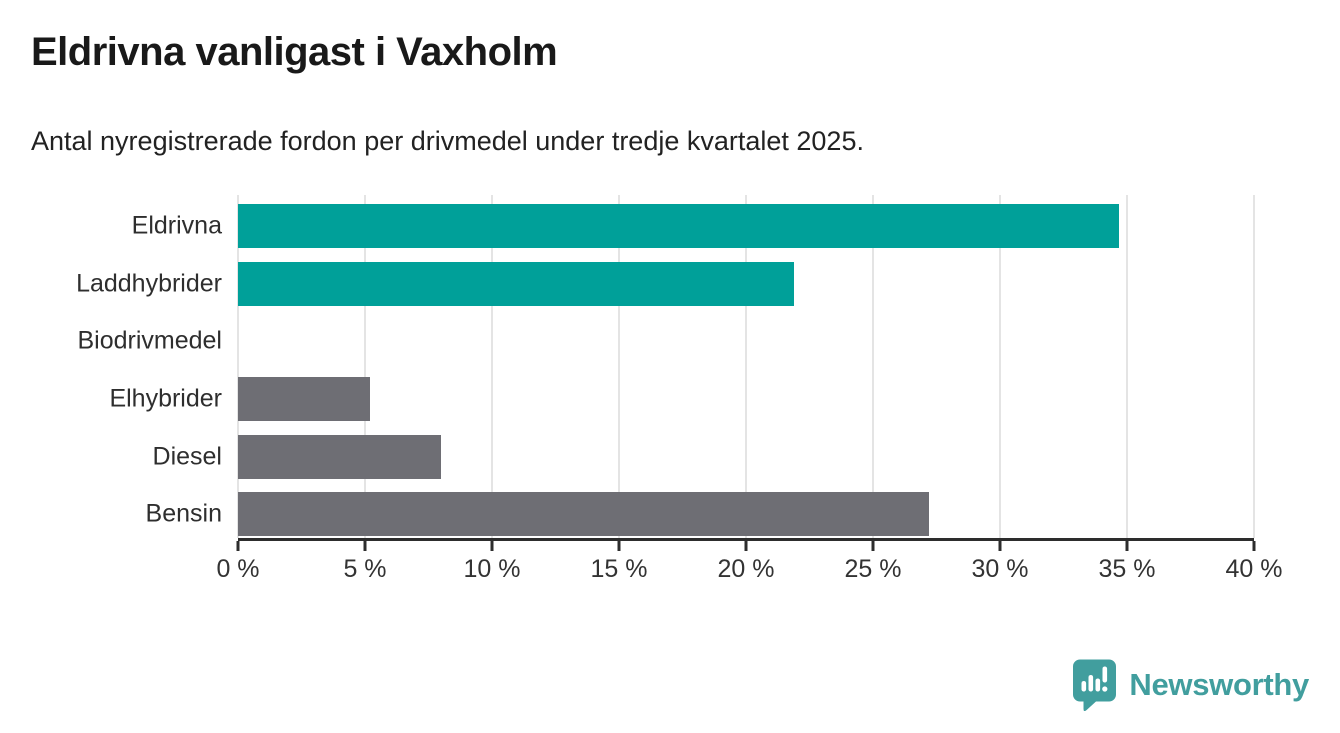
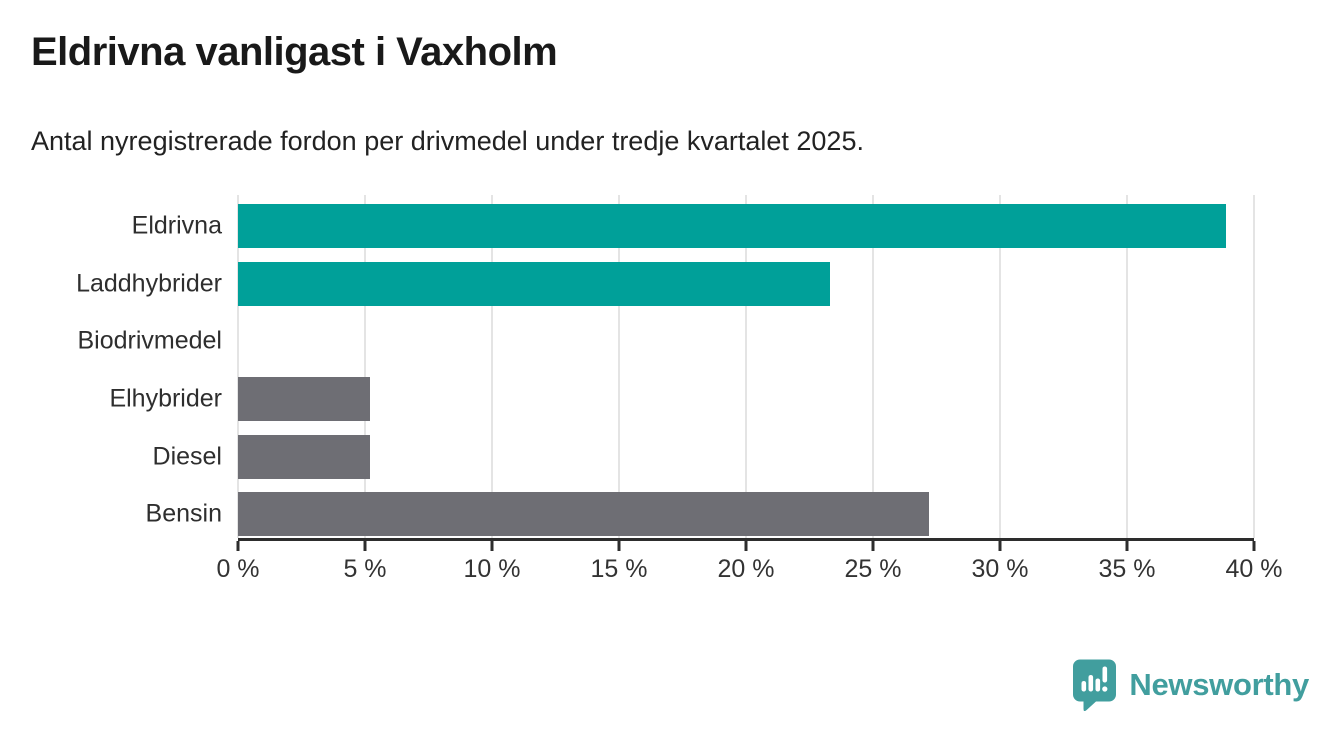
Eldrivna: 34.7% -> 38.9%
Laddhybrider: 21.9% -> 23.3%
Diesel: 8.0% -> 5.2%
